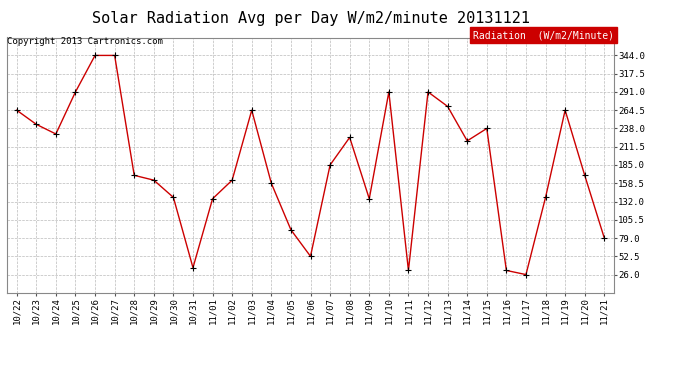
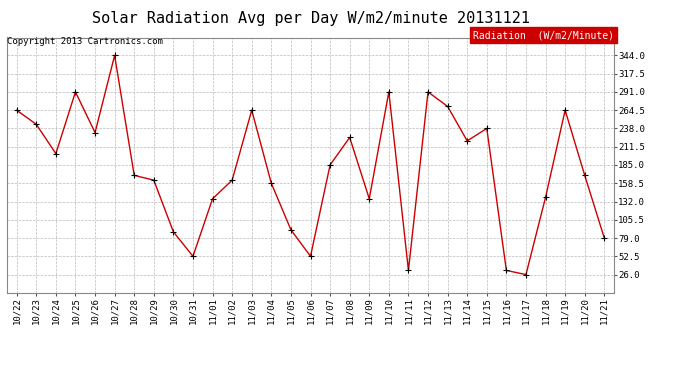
10/24: 230 -> 202
10/26: 344 -> 232
10/30: 138 -> 88
10/31: 36 -> 52
